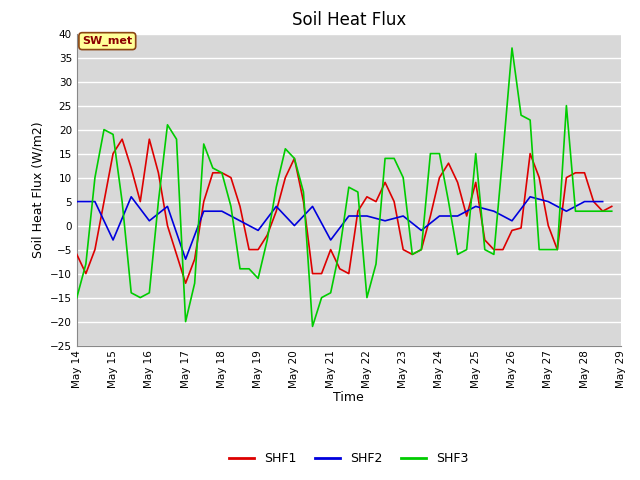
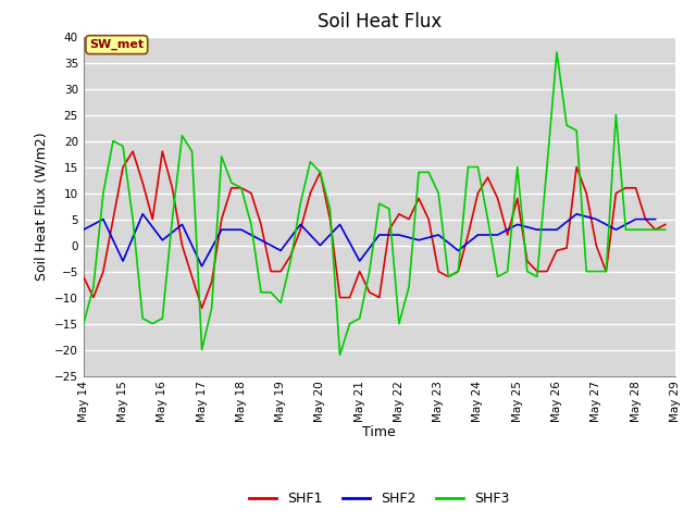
SHF2/May 14: 5 -> 3
SHF2/May 17: -7 -> -4
SHF2/May 26: 1 -> 3
